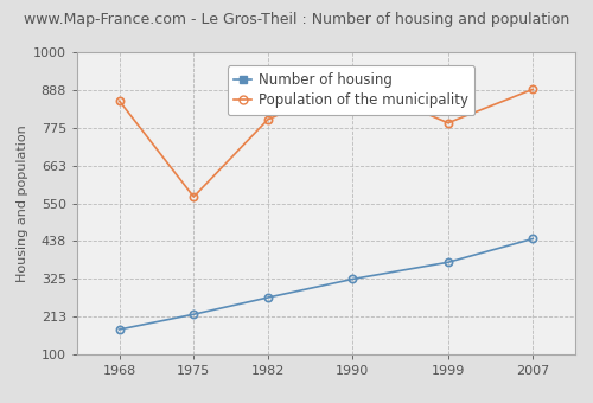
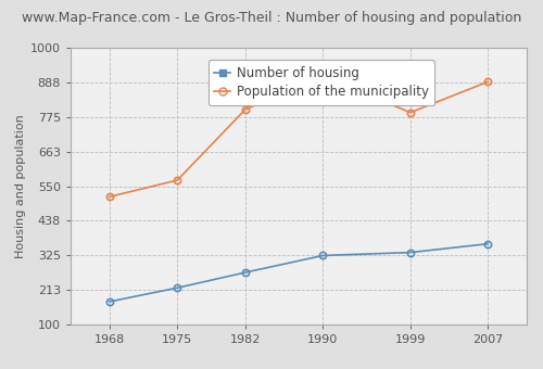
Population of the municipality/1968: 855 -> 516
Number of housing/1999: 375 -> 335
Number of housing/2007: 445 -> 363
